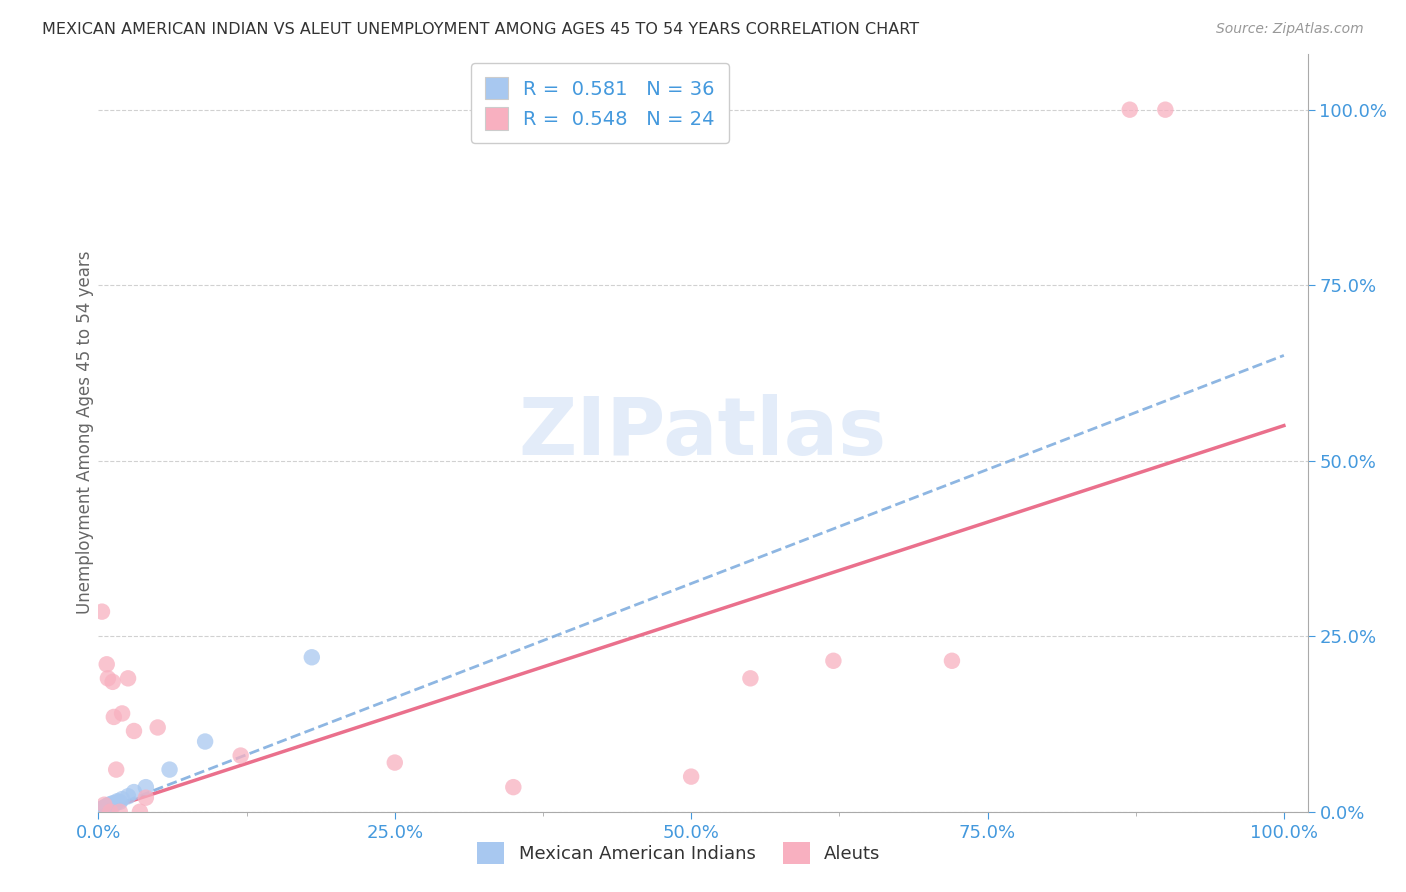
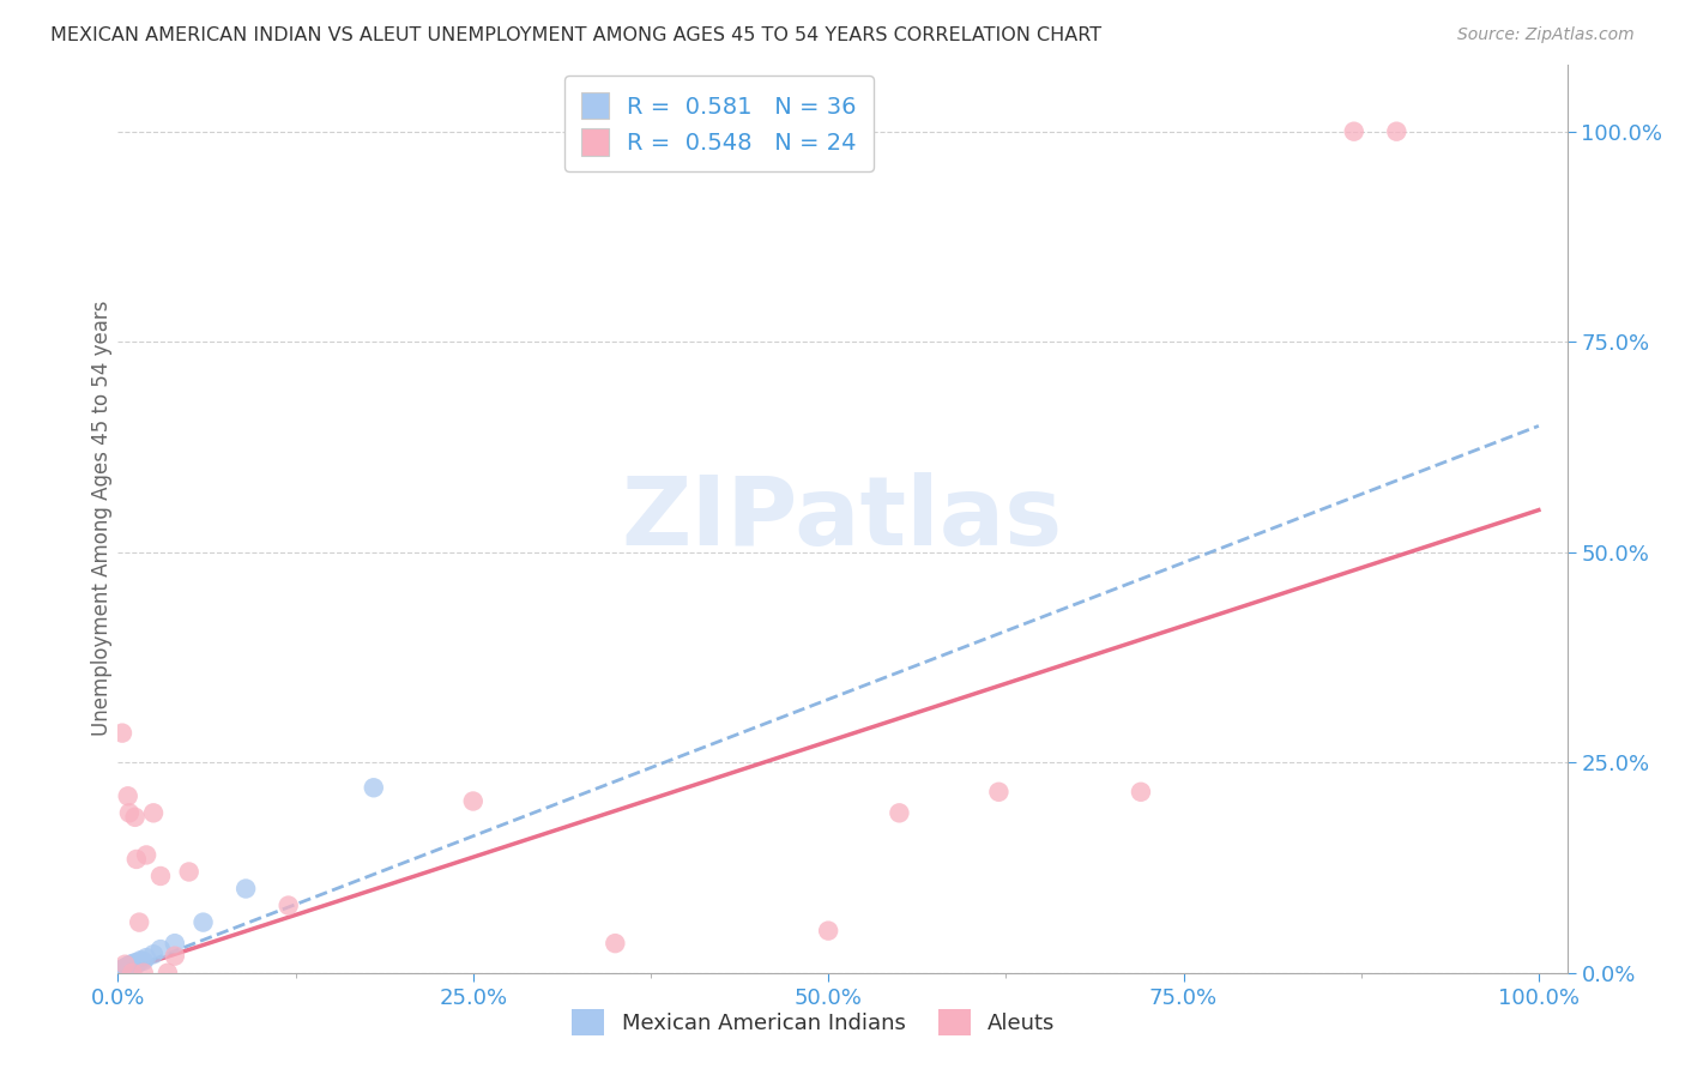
Aleuts/25.0%: 7.0% -> 20.4%
